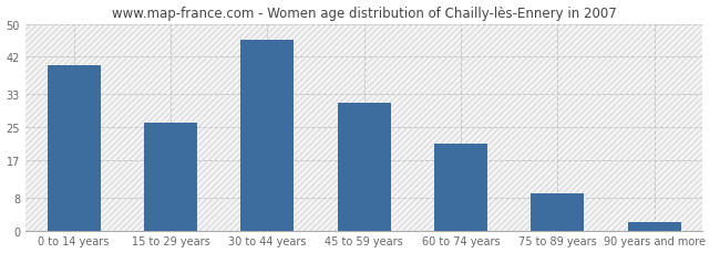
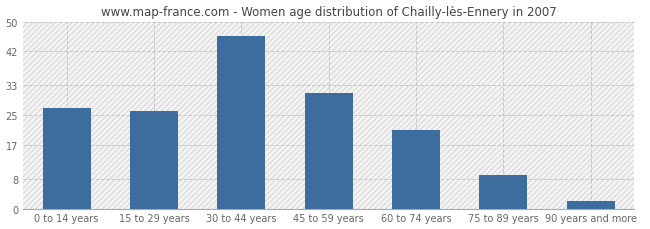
0 to 14 years: 40 -> 27
